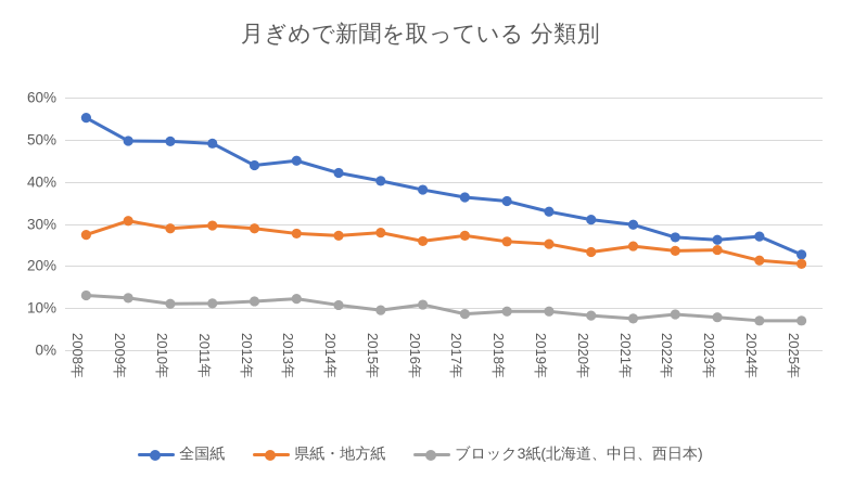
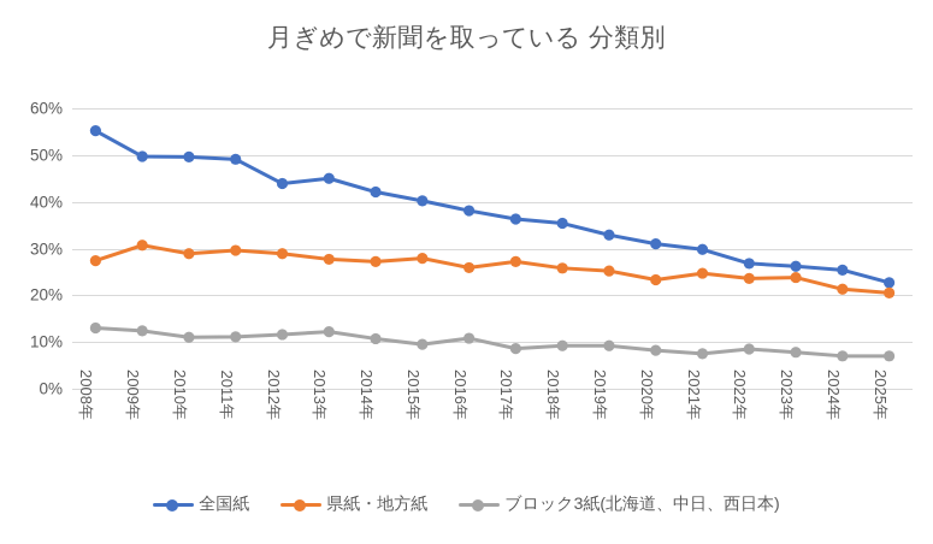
全国紙/2024年: 27% -> 25%
